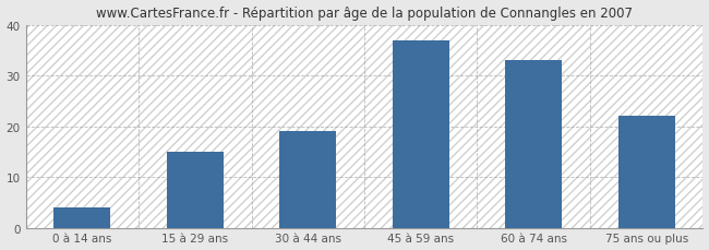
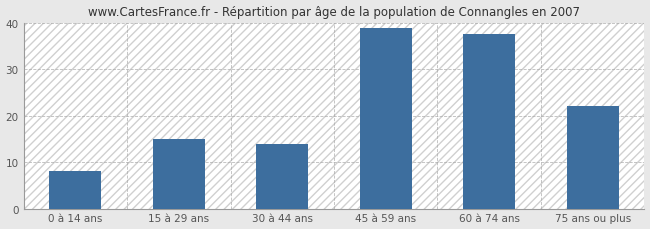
0 à 14 ans: 4.0 -> 8.0
30 à 44 ans: 19.0 -> 14.0
45 à 59 ans: 37.0 -> 39.0
60 à 74 ans: 33.0 -> 37.5
